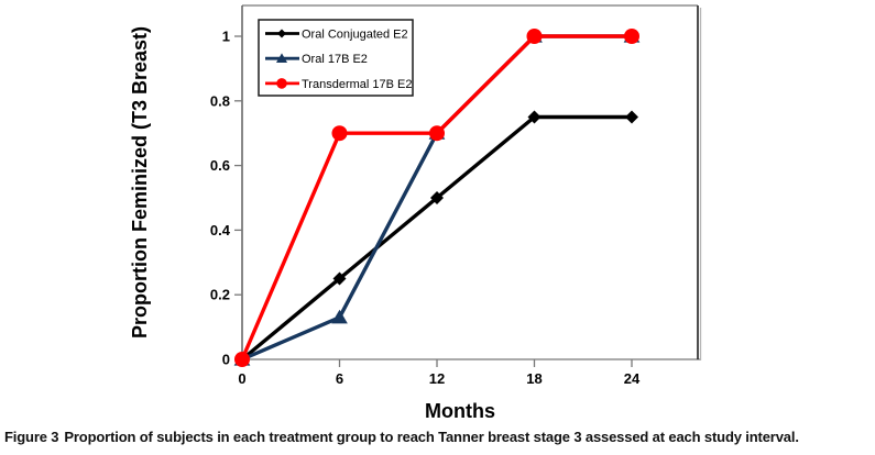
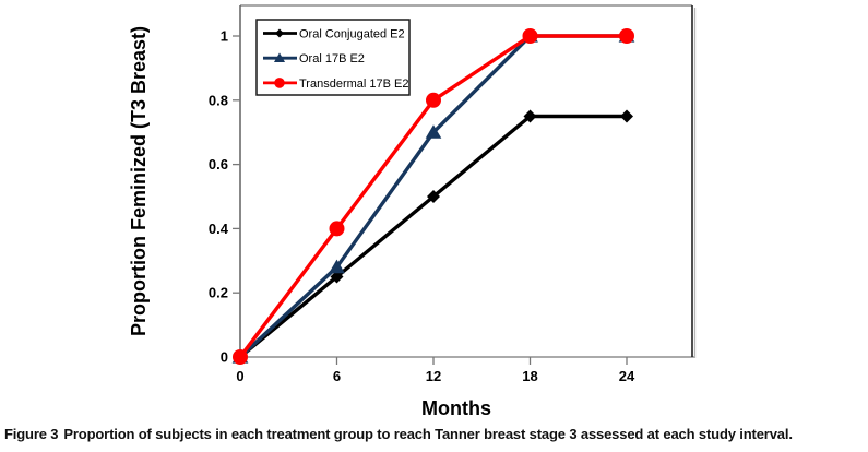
Oral 17B E2/6: 0.13 -> 0.28
Transdermal 17B E2/6: 0.7 -> 0.4
Transdermal 17B E2/12: 0.7 -> 0.8
